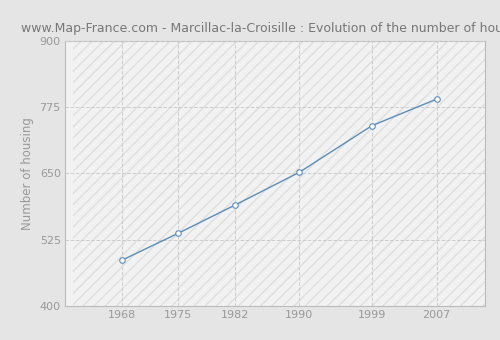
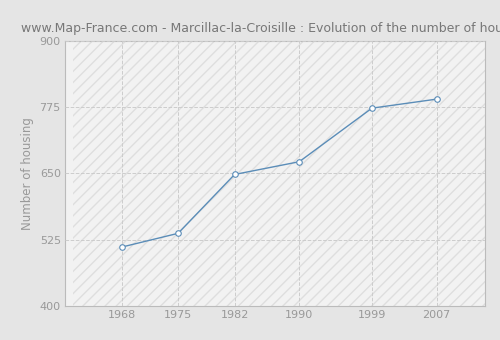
1968: 486 -> 511
1982: 590 -> 648
1990: 652 -> 672
1999: 740 -> 773
